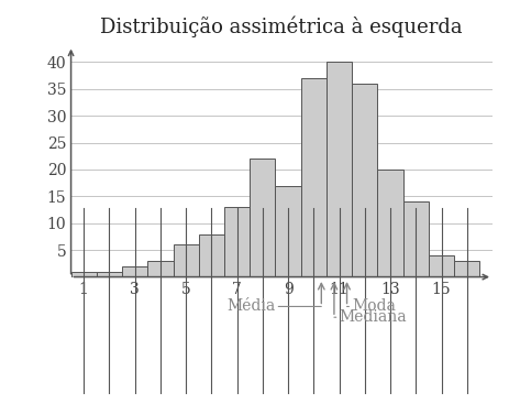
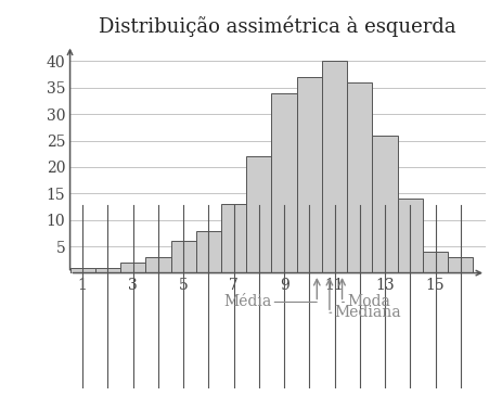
9: 17 -> 34
13: 20 -> 26
